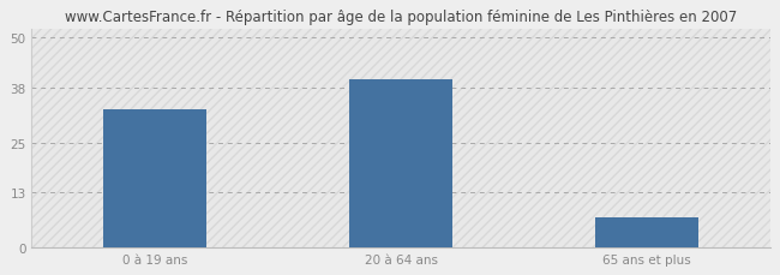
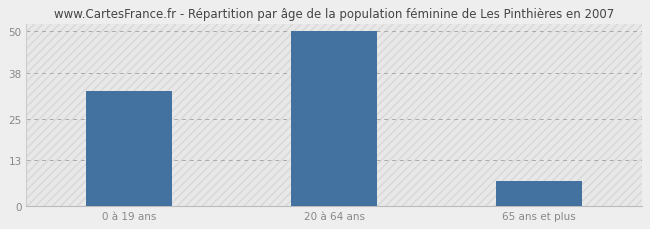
20 à 64 ans: 40 -> 50
